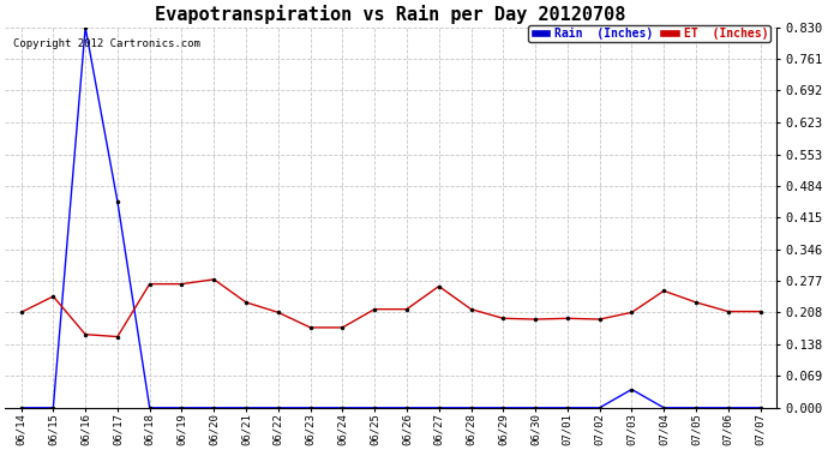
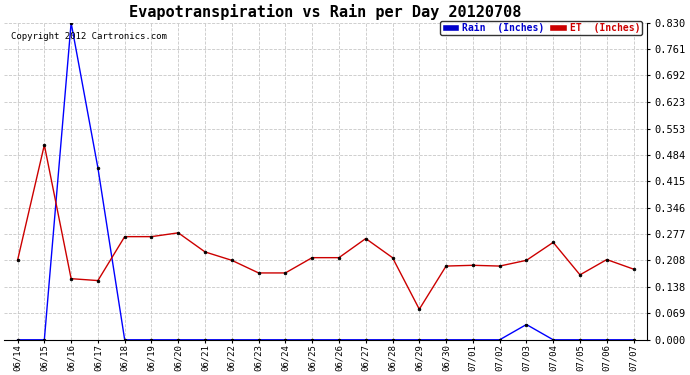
ET (Inches)/06/15: 0.243 -> 0.510
ET (Inches)/06/29: 0.195 -> 0.080
ET (Inches)/07/05: 0.230 -> 0.170
ET (Inches)/07/07: 0.210 -> 0.185
